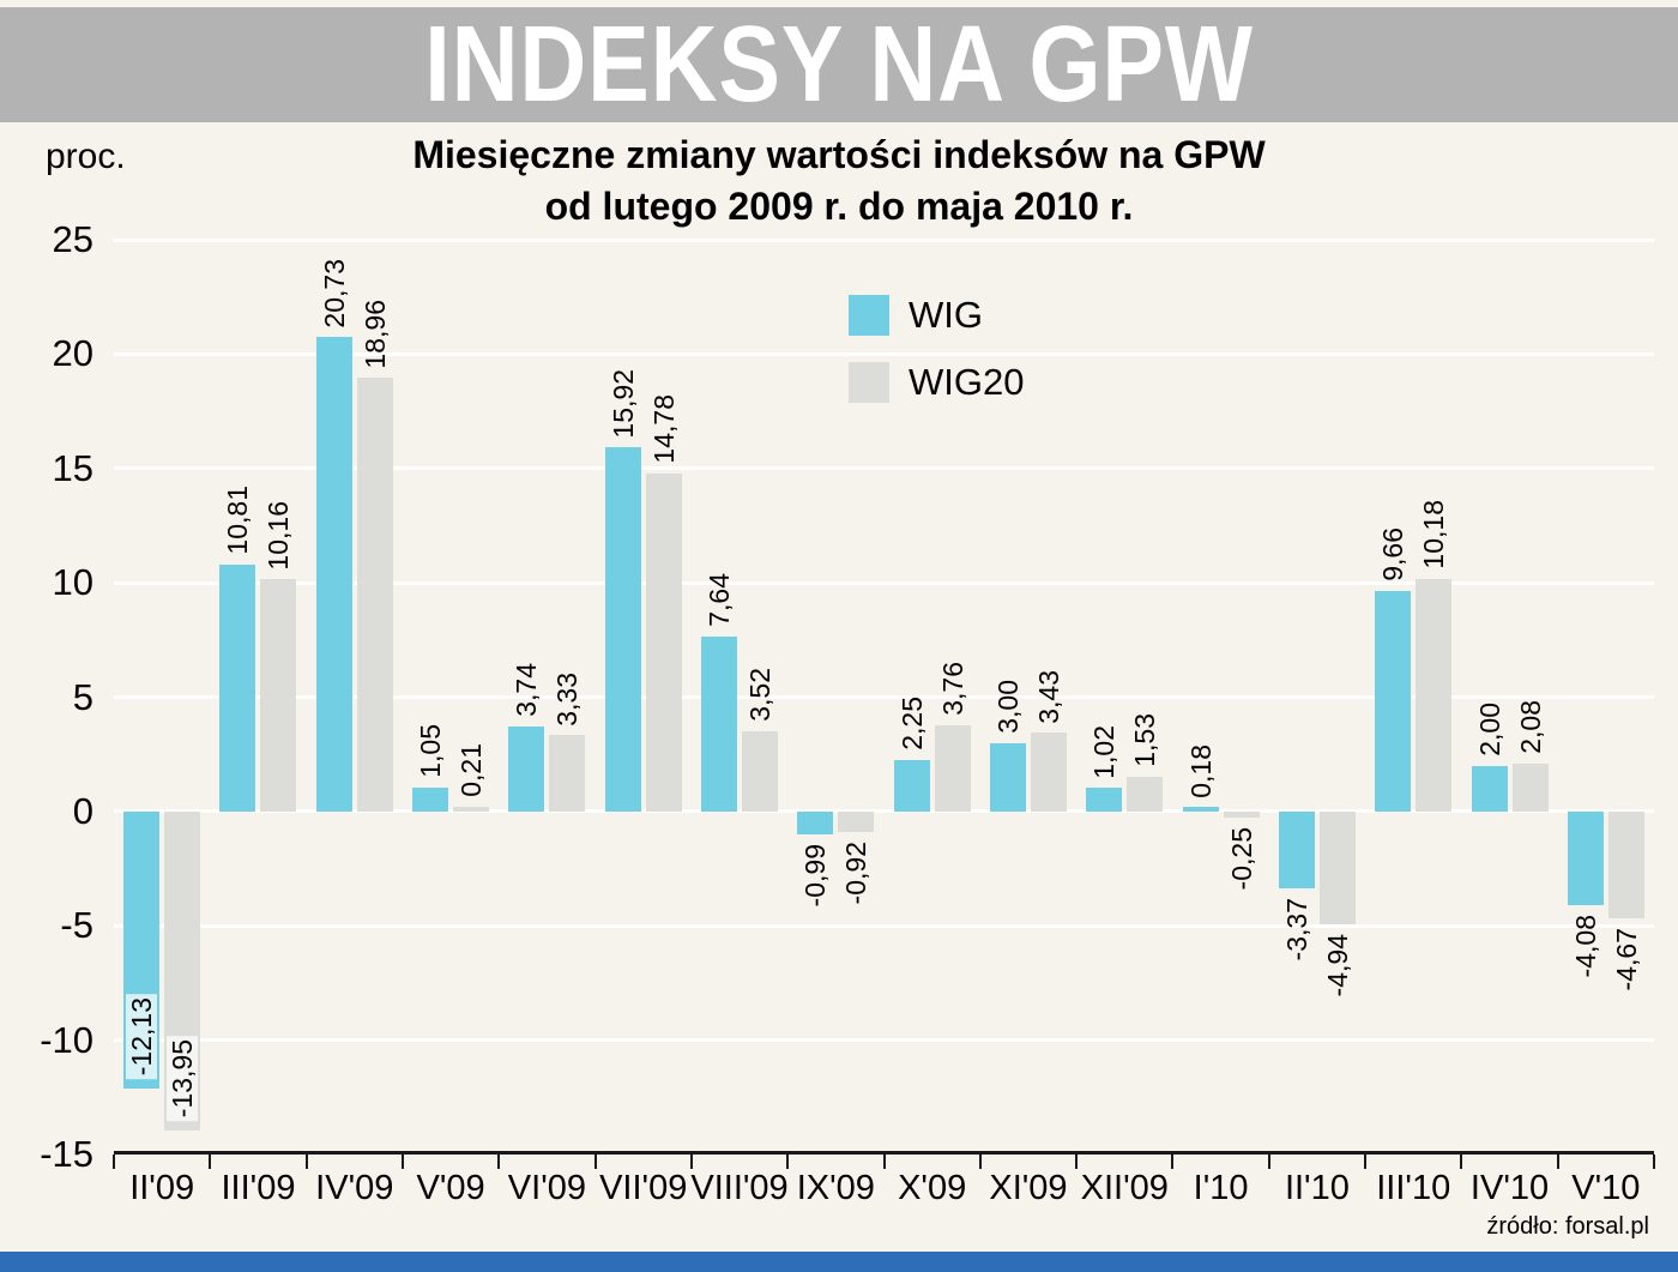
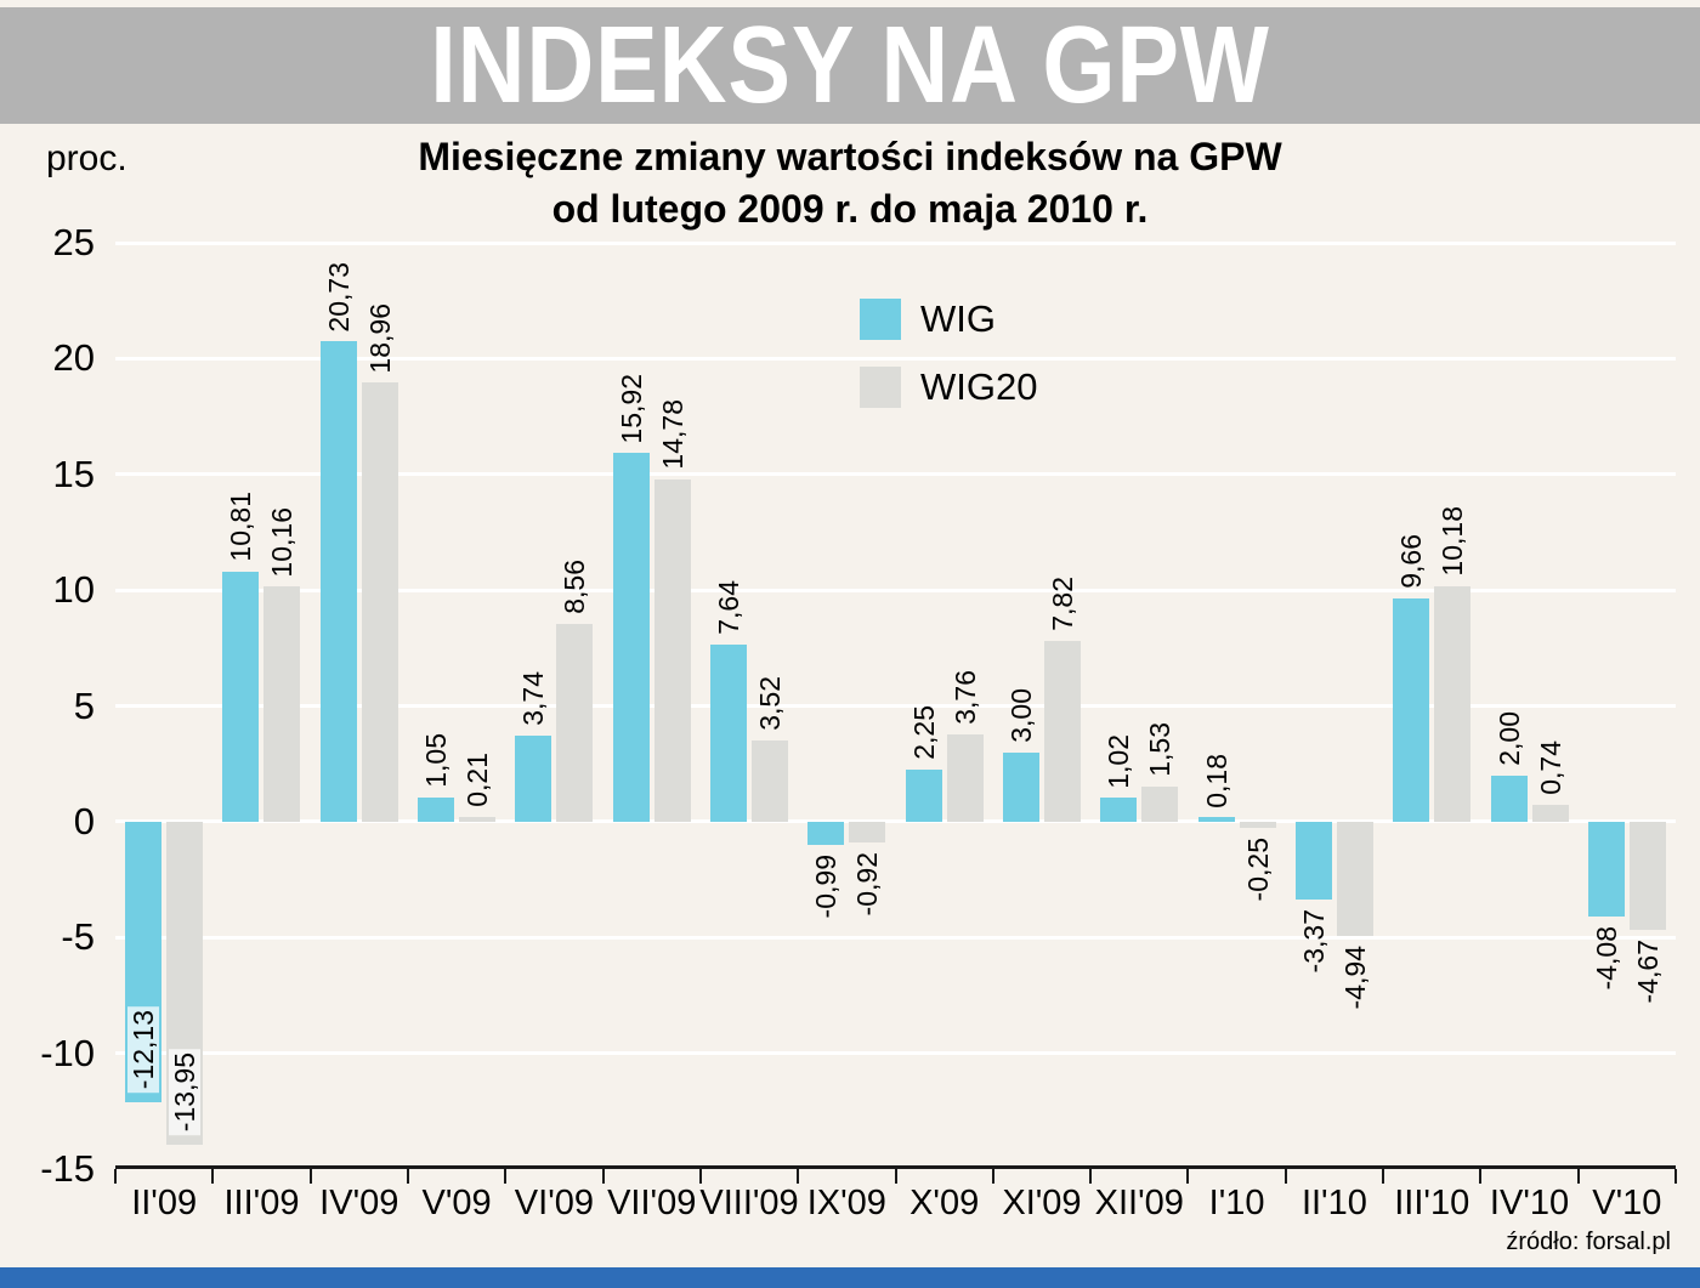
WIG20/VI'09: 3,33 -> 8,56
WIG20/XI'09: 3,43 -> 7,82
WIG20/IV'10: 2,08 -> 0,74
